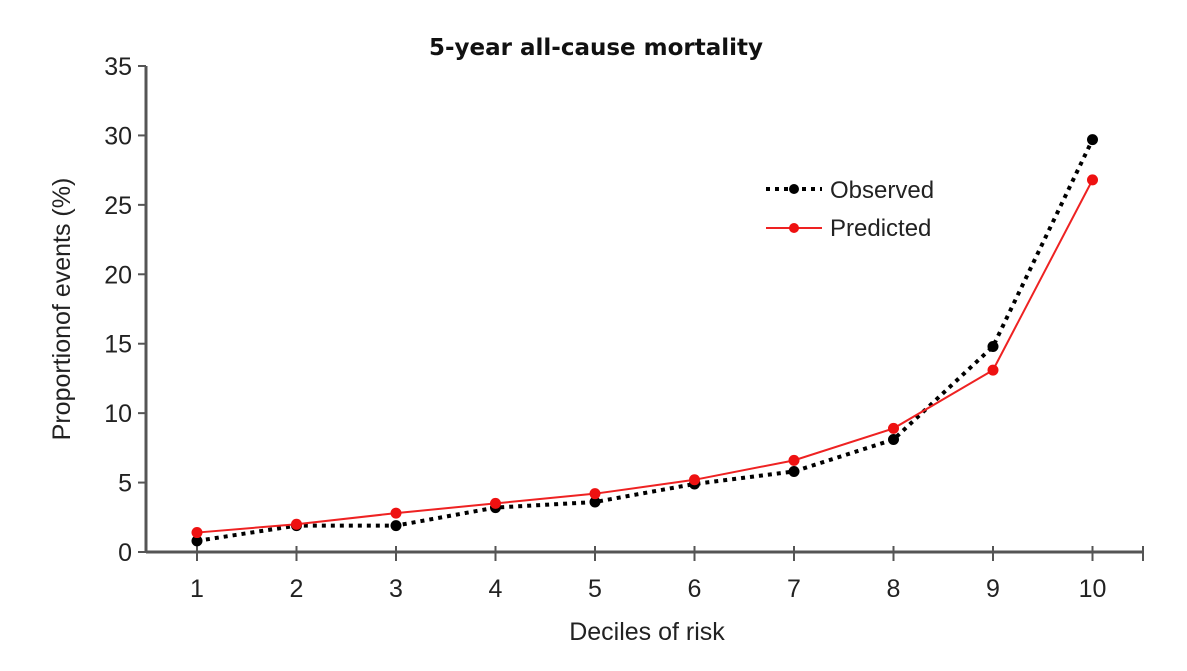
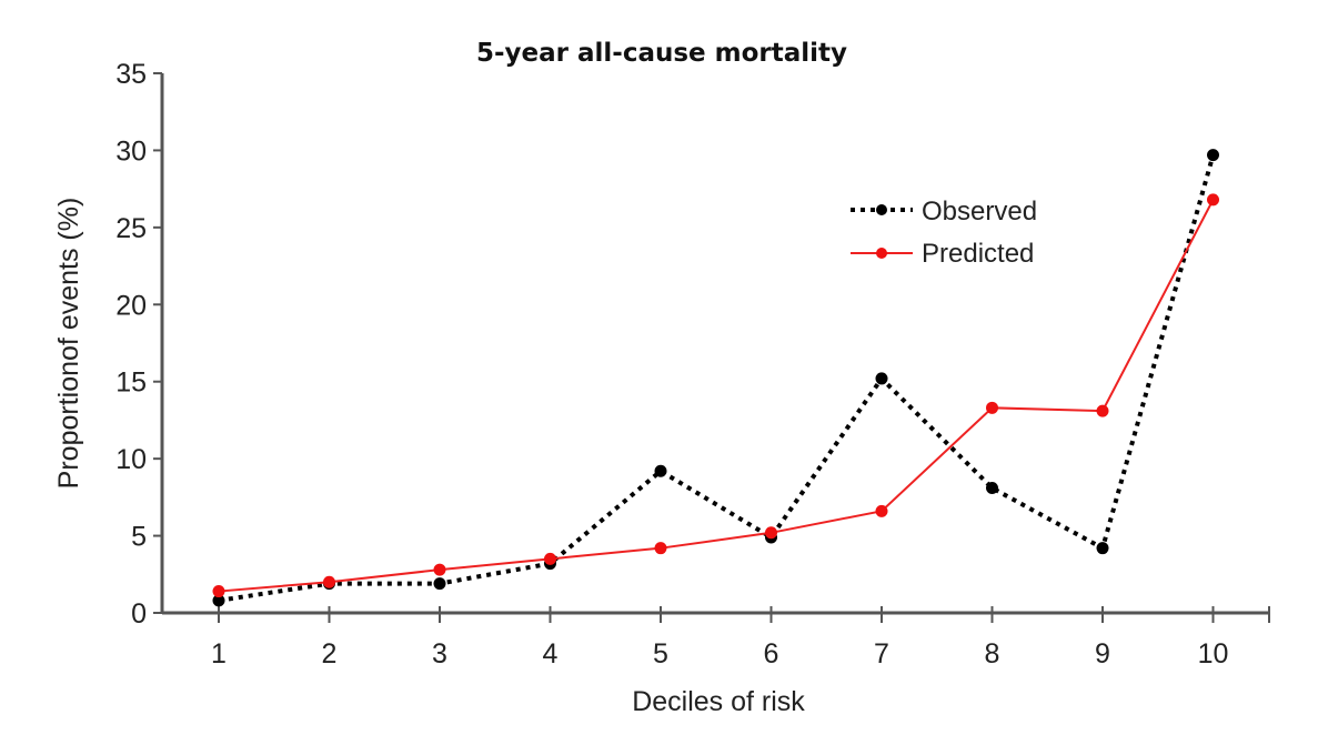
Observed/5: 3.6 -> 9.2
Observed/7: 5.8 -> 15.2
Predicted/8: 8.9 -> 13.3
Observed/9: 14.8 -> 4.2
